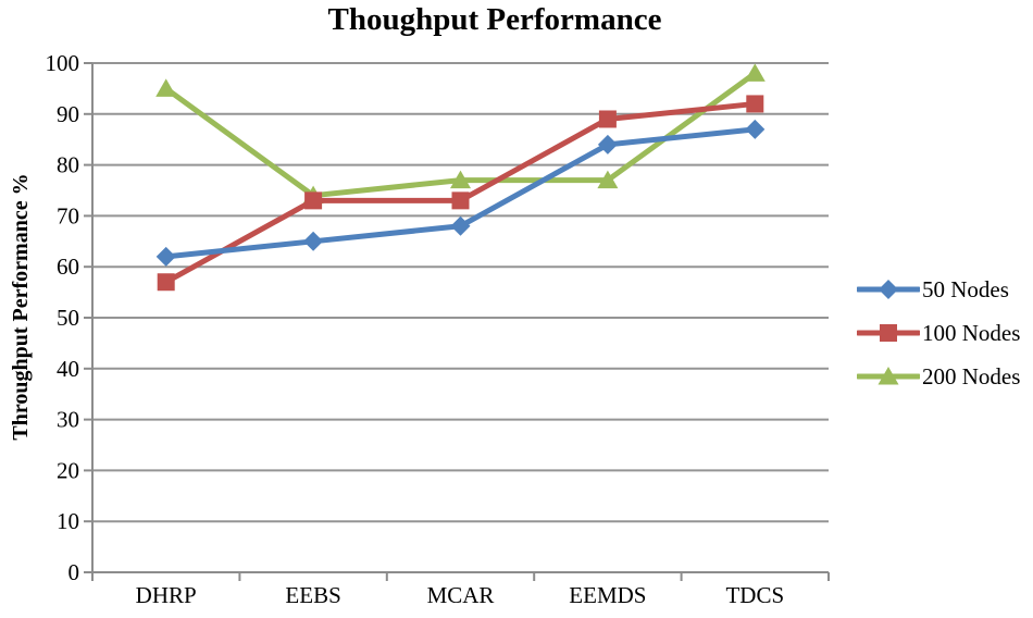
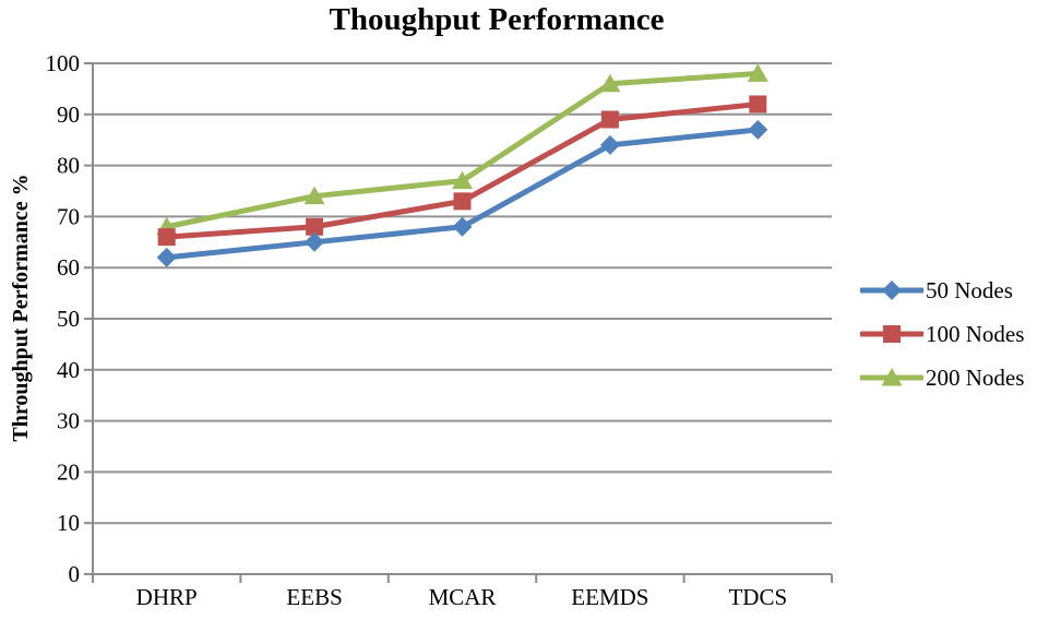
100 Nodes/DHRP: 57 -> 66
200 Nodes/DHRP: 95 -> 68
100 Nodes/EEBS: 73 -> 68
200 Nodes/EEMDS: 77 -> 96
